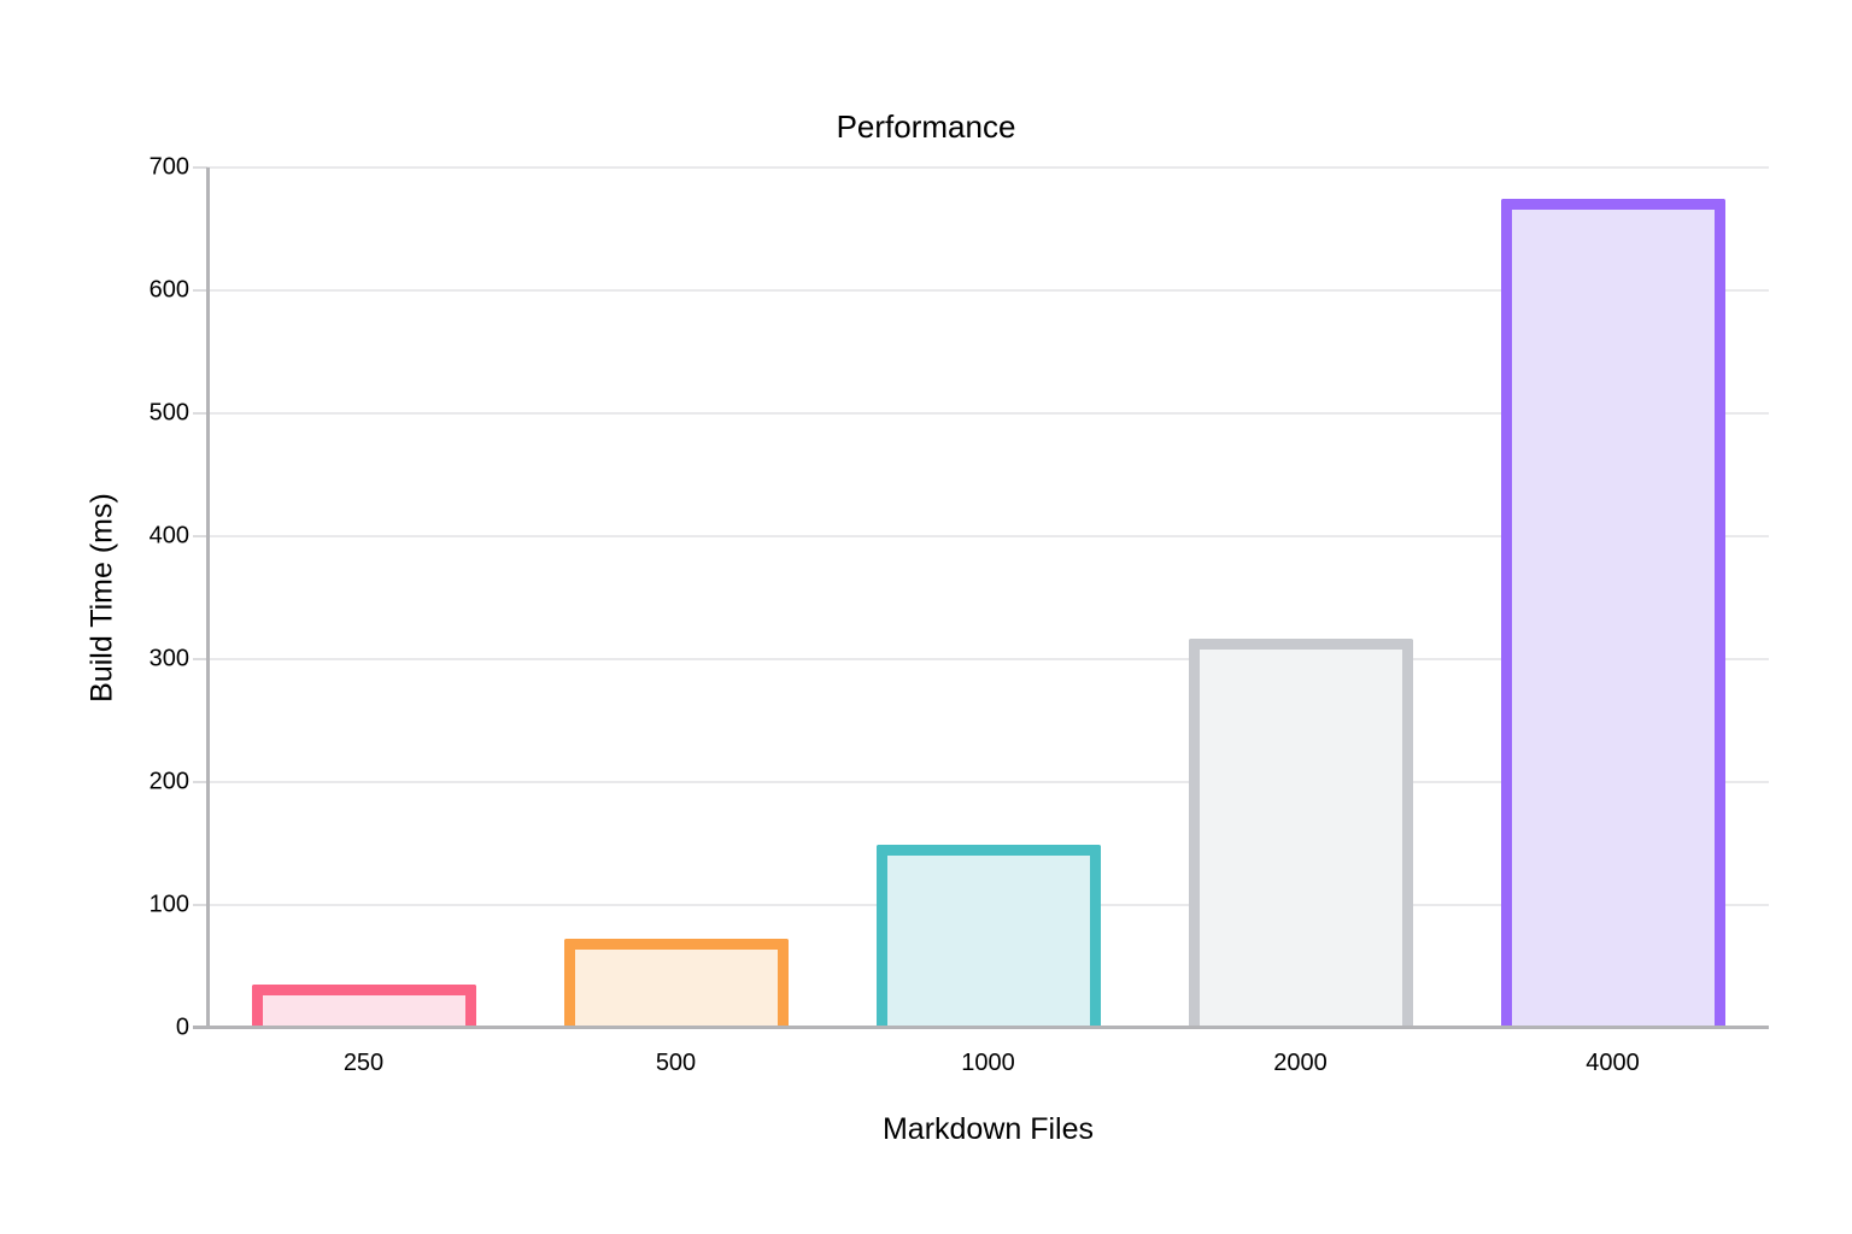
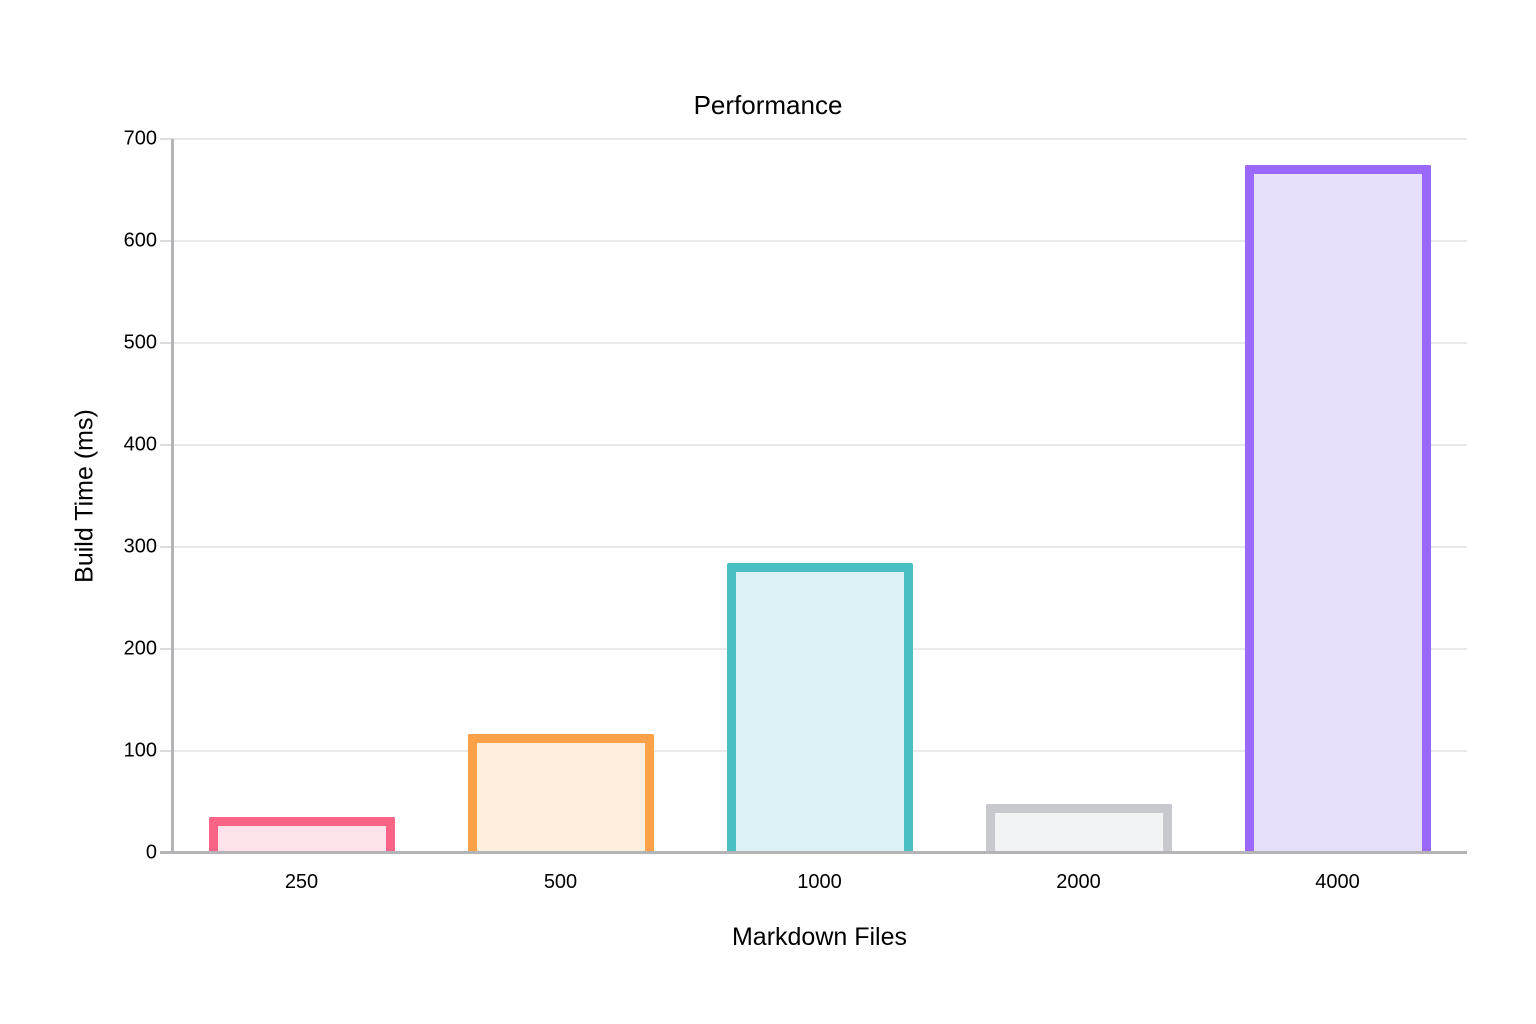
500: 73 -> 117
1000: 149 -> 284
2000: 317 -> 48
